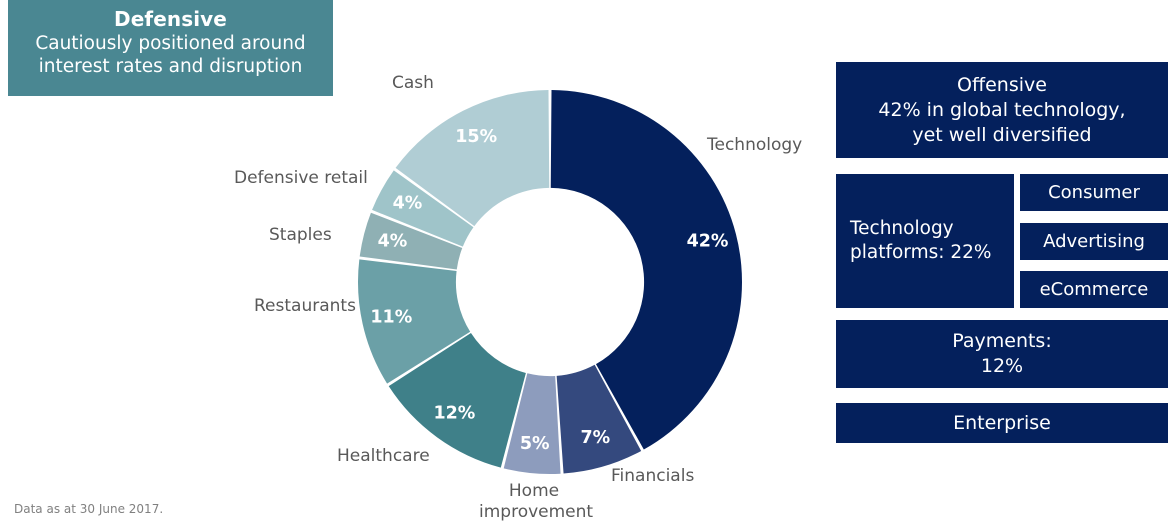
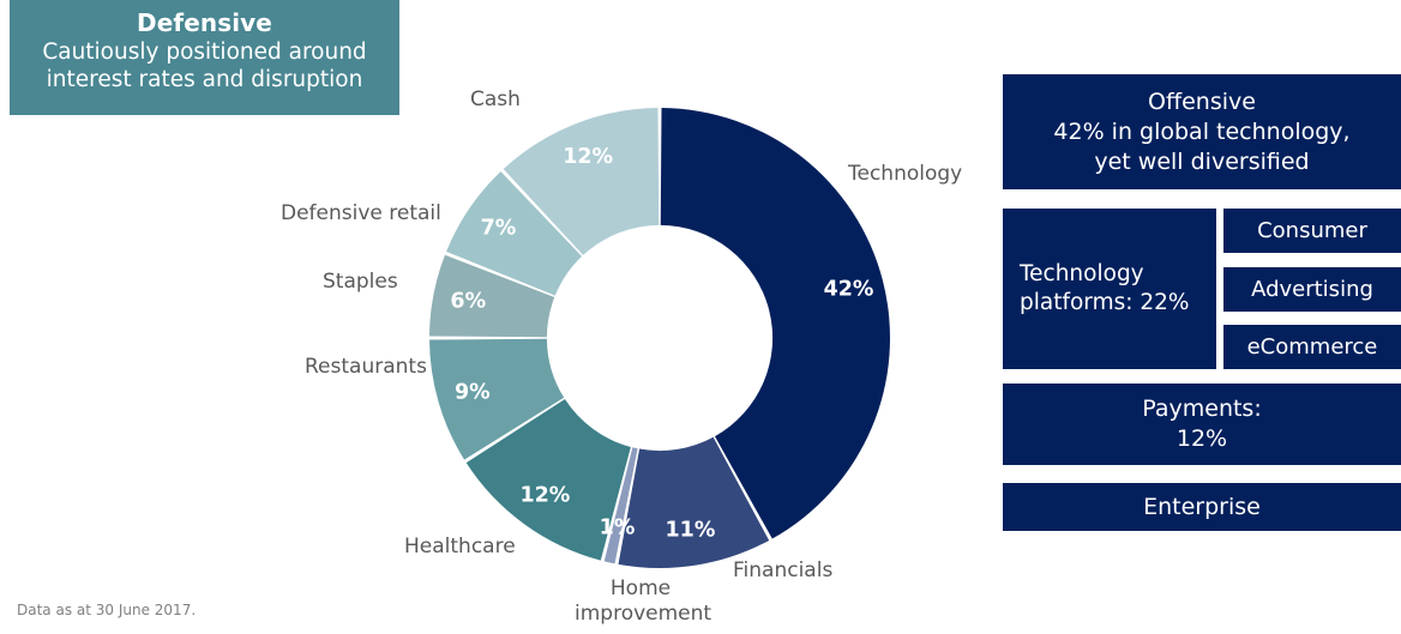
Financials: 7% -> 11%
Home improvement: 5% -> 1%
Restaurants: 11% -> 9%
Staples: 4% -> 6%
Defensive retail: 4% -> 7%
Cash: 15% -> 12%
